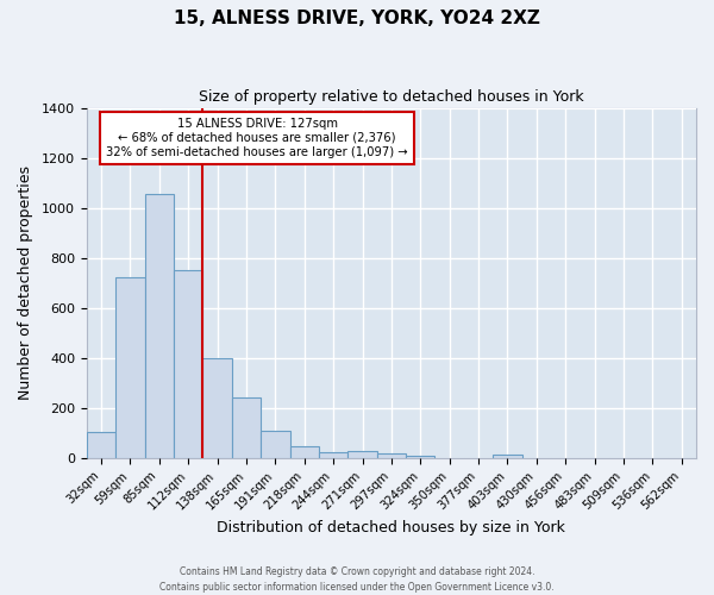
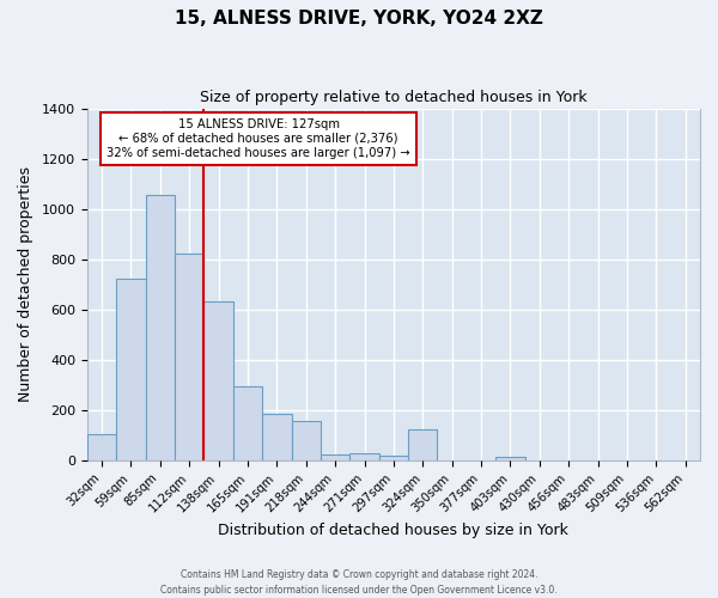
112sqm: 750 -> 820
138sqm: 400 -> 630
165sqm: 240 -> 295
191sqm: 110 -> 185
218sqm: 48 -> 155
324sqm: 10 -> 120
